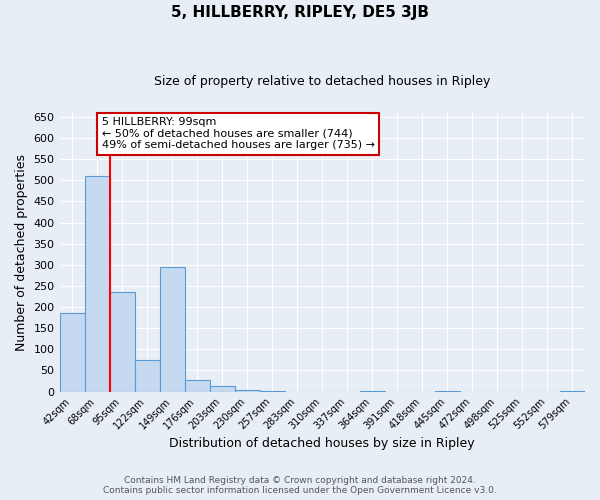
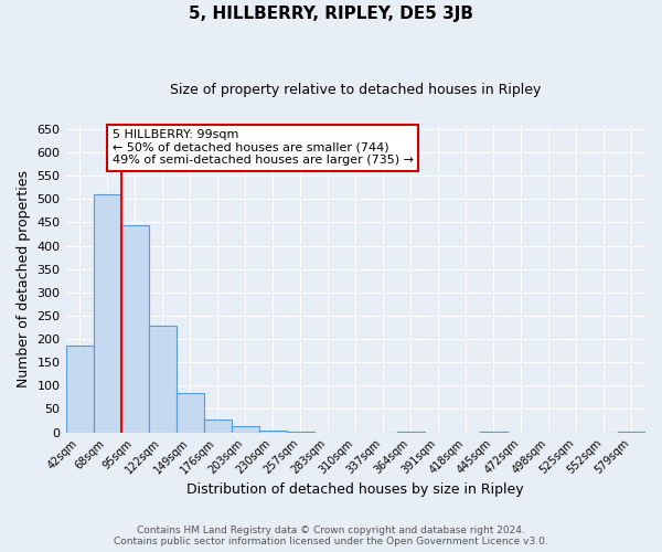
95sqm: 235 -> 445
122sqm: 75 -> 228
149sqm: 295 -> 85
